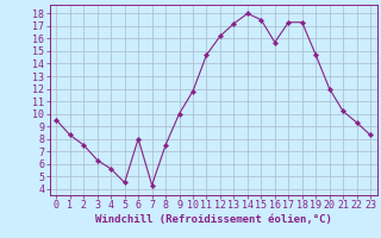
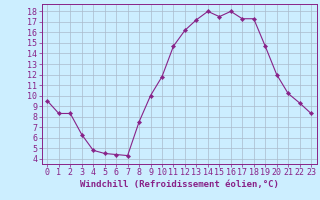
2: 7.5 -> 8.3
4: 5.6 -> 4.8
6: 8.0 -> 4.4
16: 15.7 -> 18.0
